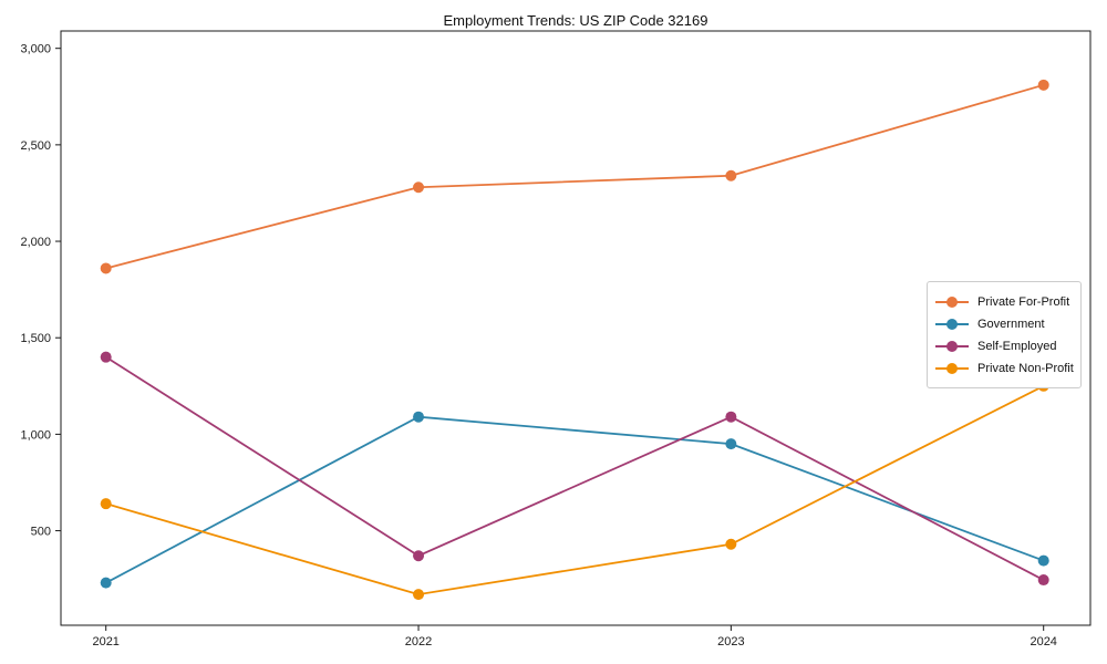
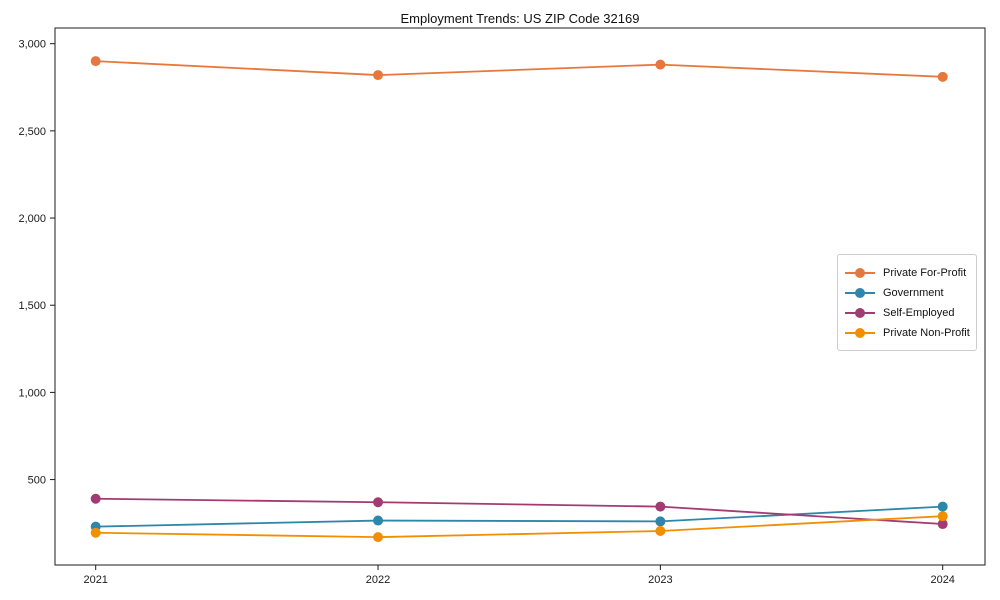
Private For-Profit/2021: 1860 -> 2900
Self-Employed/2021: 1400 -> 390
Private Non-Profit/2021: 640 -> 200
Private For-Profit/2022: 2280 -> 2820
Government/2022: 1090 -> 260
Private For-Profit/2023: 2340 -> 2880
Government/2023: 950 -> 260
Self-Employed/2023: 1090 -> 340
Private Non-Profit/2023: 430 -> 200
Private Non-Profit/2024: 1250 -> 290
